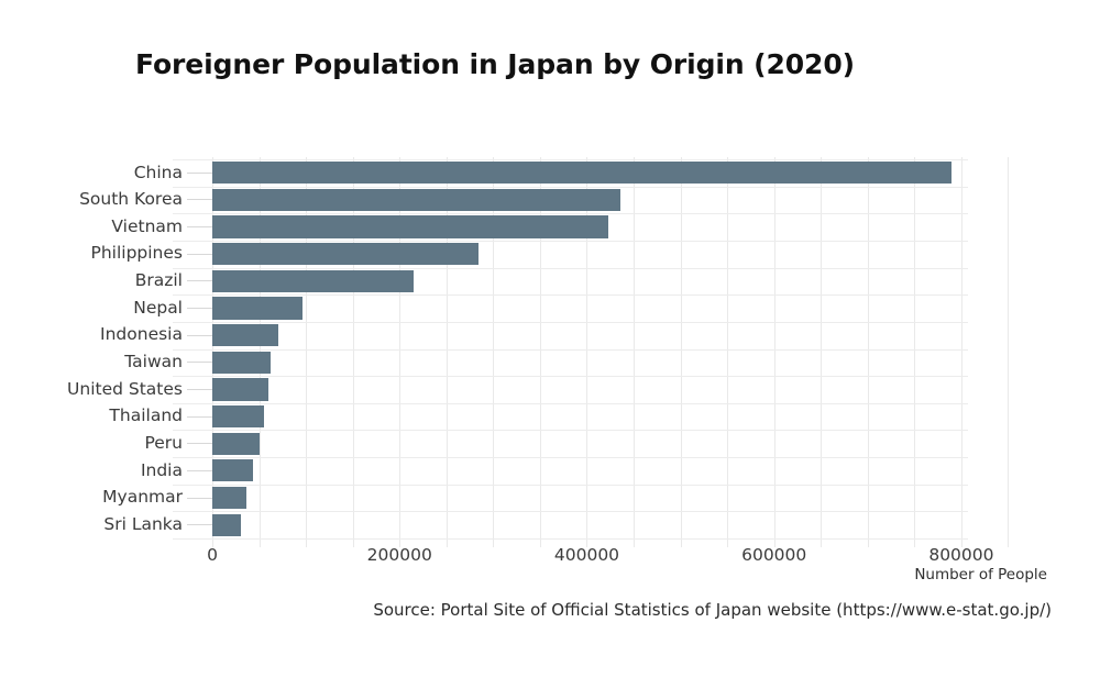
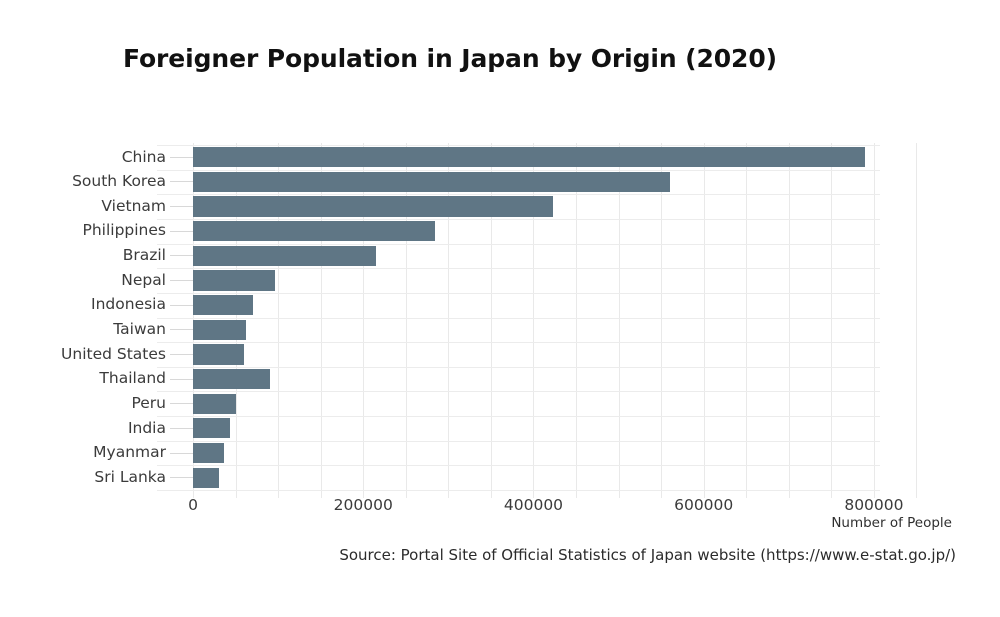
South Korea: 440000 -> 560000
Thailand: 60000 -> 90000
